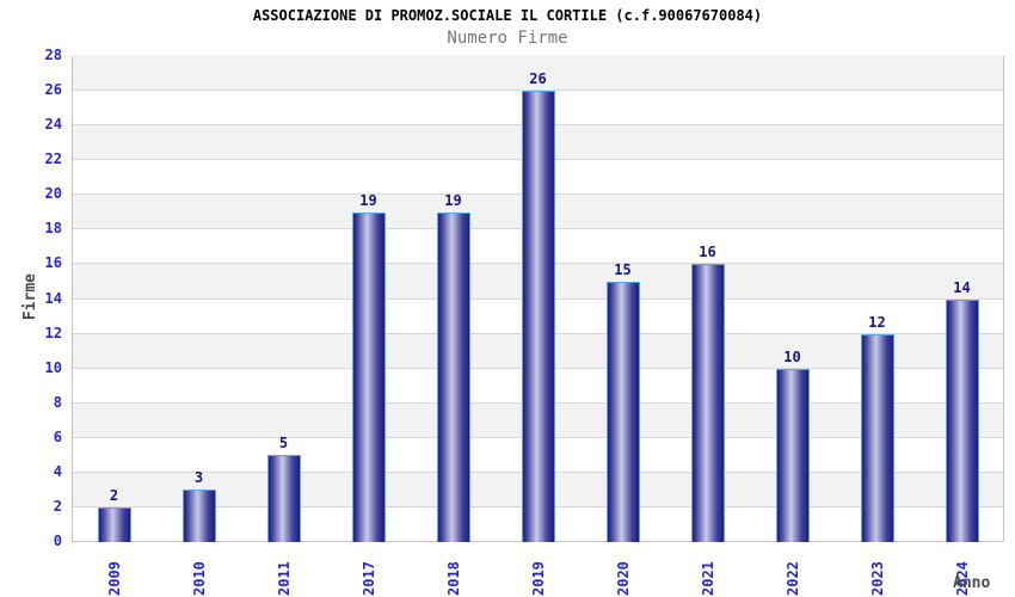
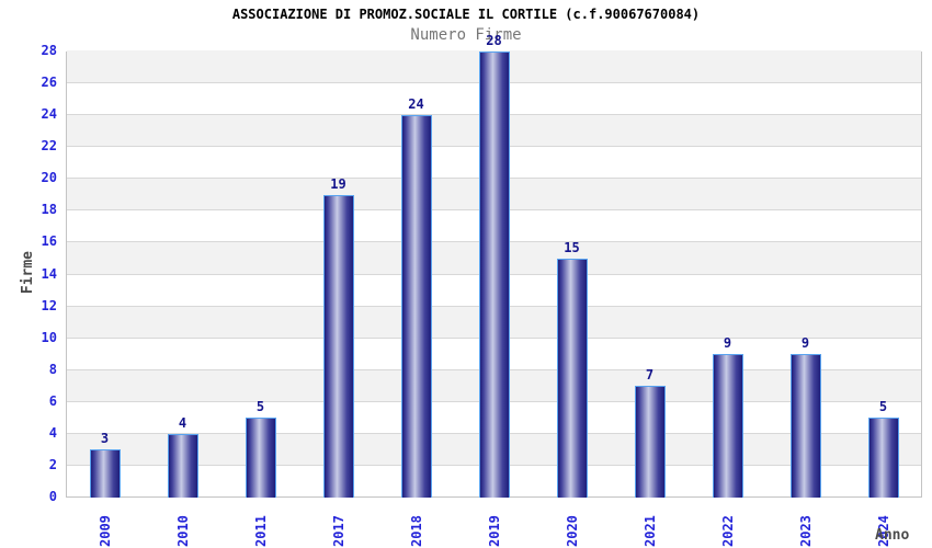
2009: 2 -> 3
2010: 3 -> 4
2018: 19 -> 24
2019: 26 -> 28
2021: 16 -> 7
2022: 10 -> 9
2023: 12 -> 9
2024: 14 -> 5
